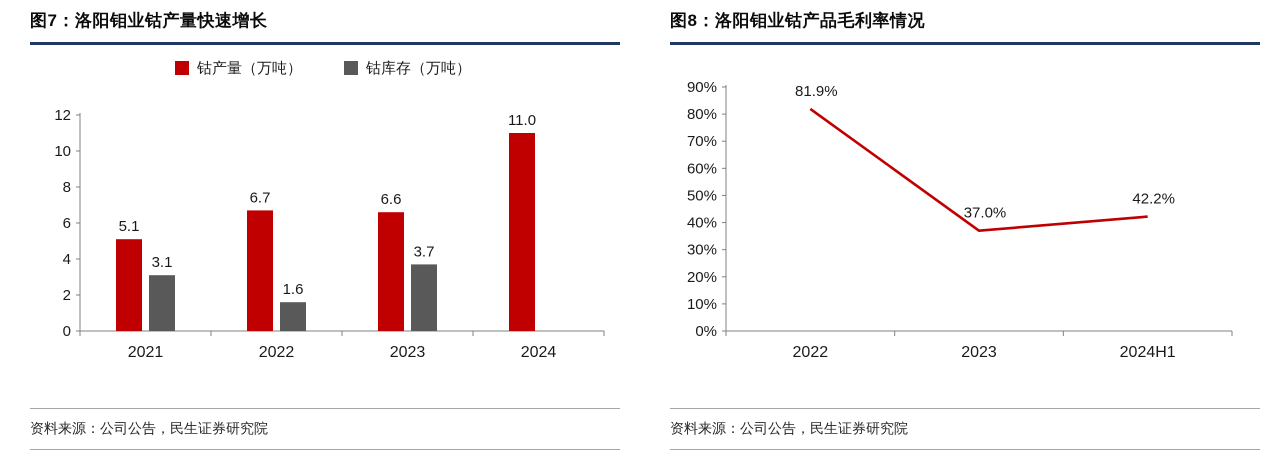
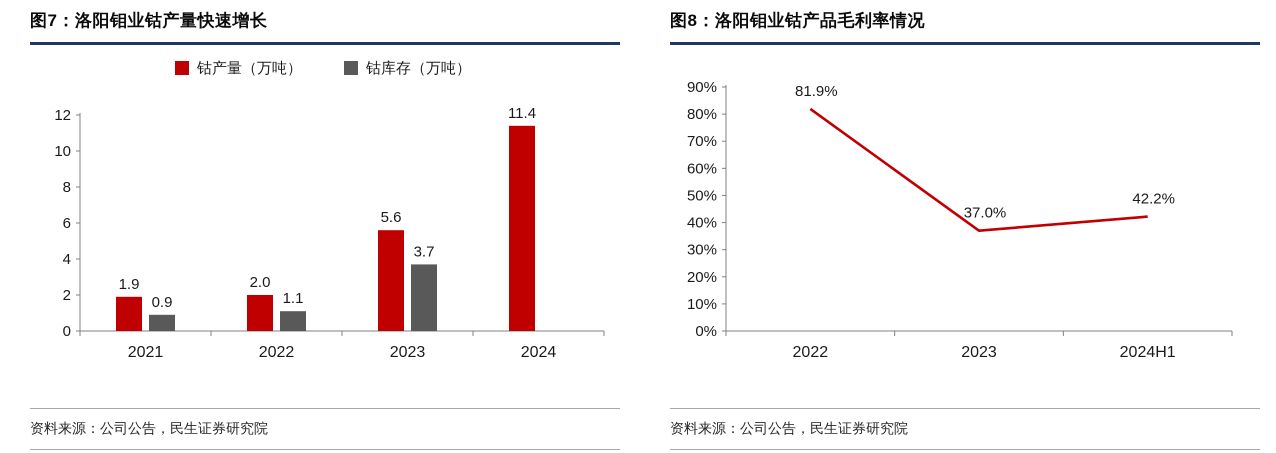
图7：洛阳钼业钴产量快速增长/钴产量（万吨）/2021: 5.1 -> 1.9
图7：洛阳钼业钴产量快速增长/钴库存（万吨）/2021: 3.1 -> 0.9
图7：洛阳钼业钴产量快速增长/钴产量（万吨）/2022: 6.7 -> 2.0
图7：洛阳钼业钴产量快速增长/钴库存（万吨）/2022: 1.6 -> 1.1
图7：洛阳钼业钴产量快速增长/钴产量（万吨）/2023: 6.6 -> 5.6
图7：洛阳钼业钴产量快速增长/钴产量（万吨）/2024: 11.0 -> 11.4
